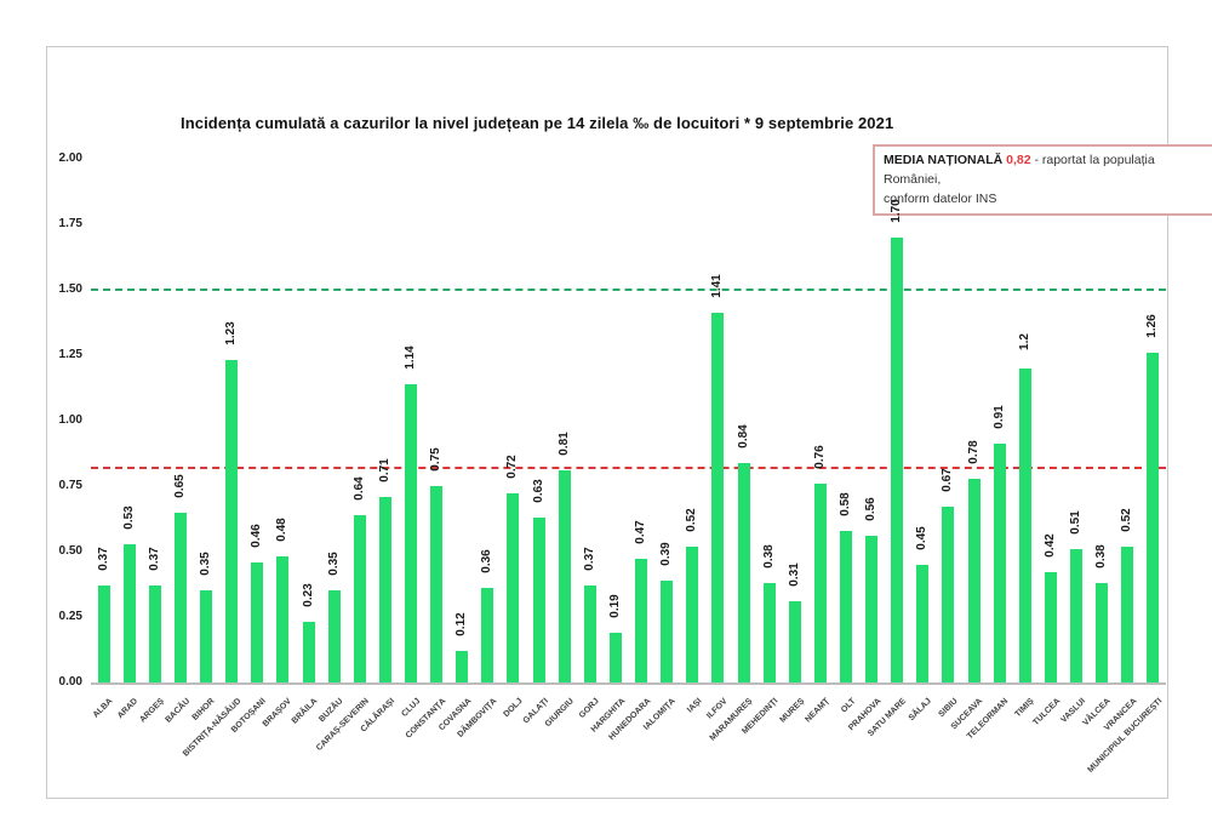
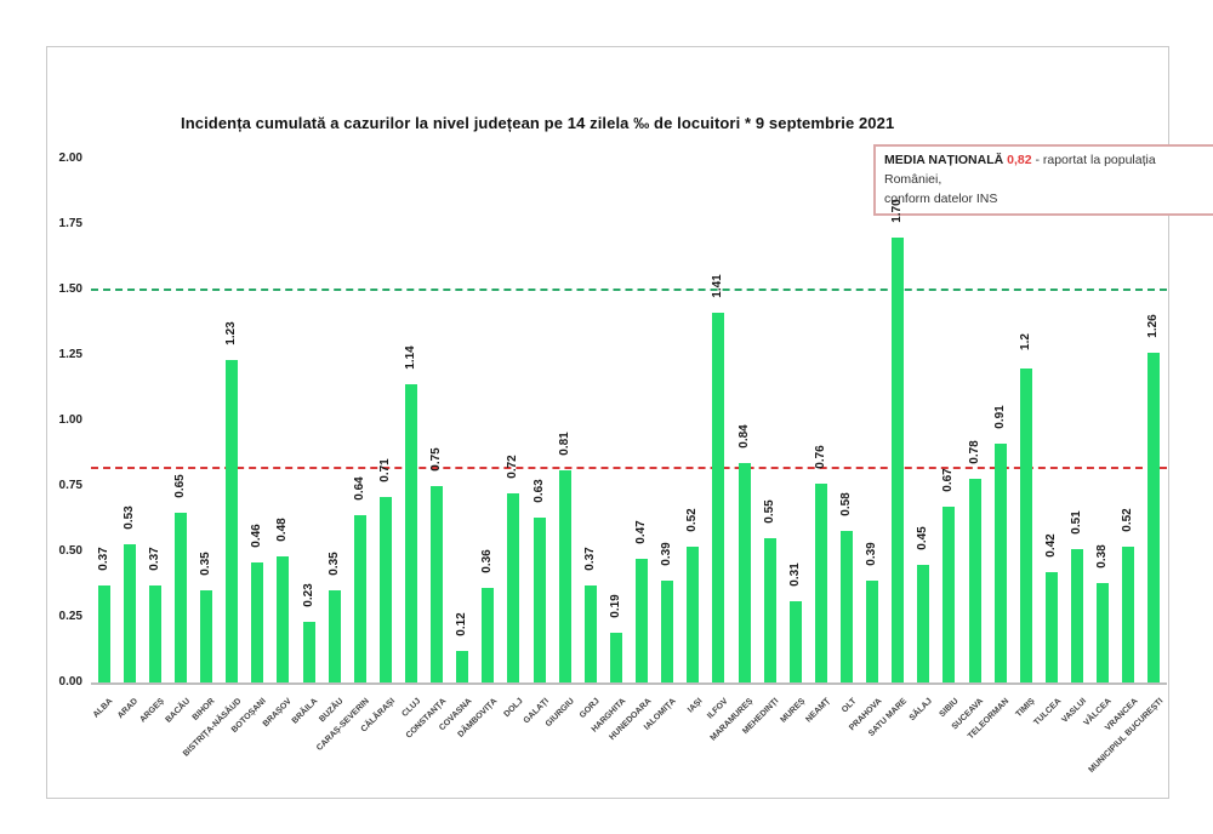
MEHEDINȚI: 0.38 -> 0.55
PRAHOVA: 0.56 -> 0.39
